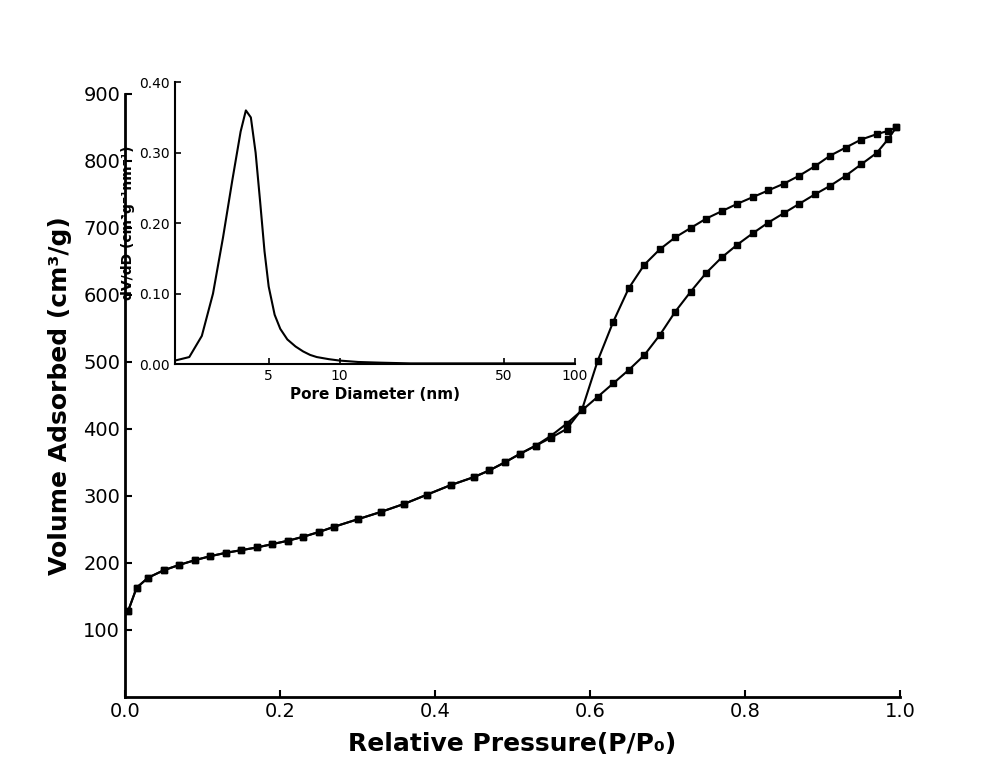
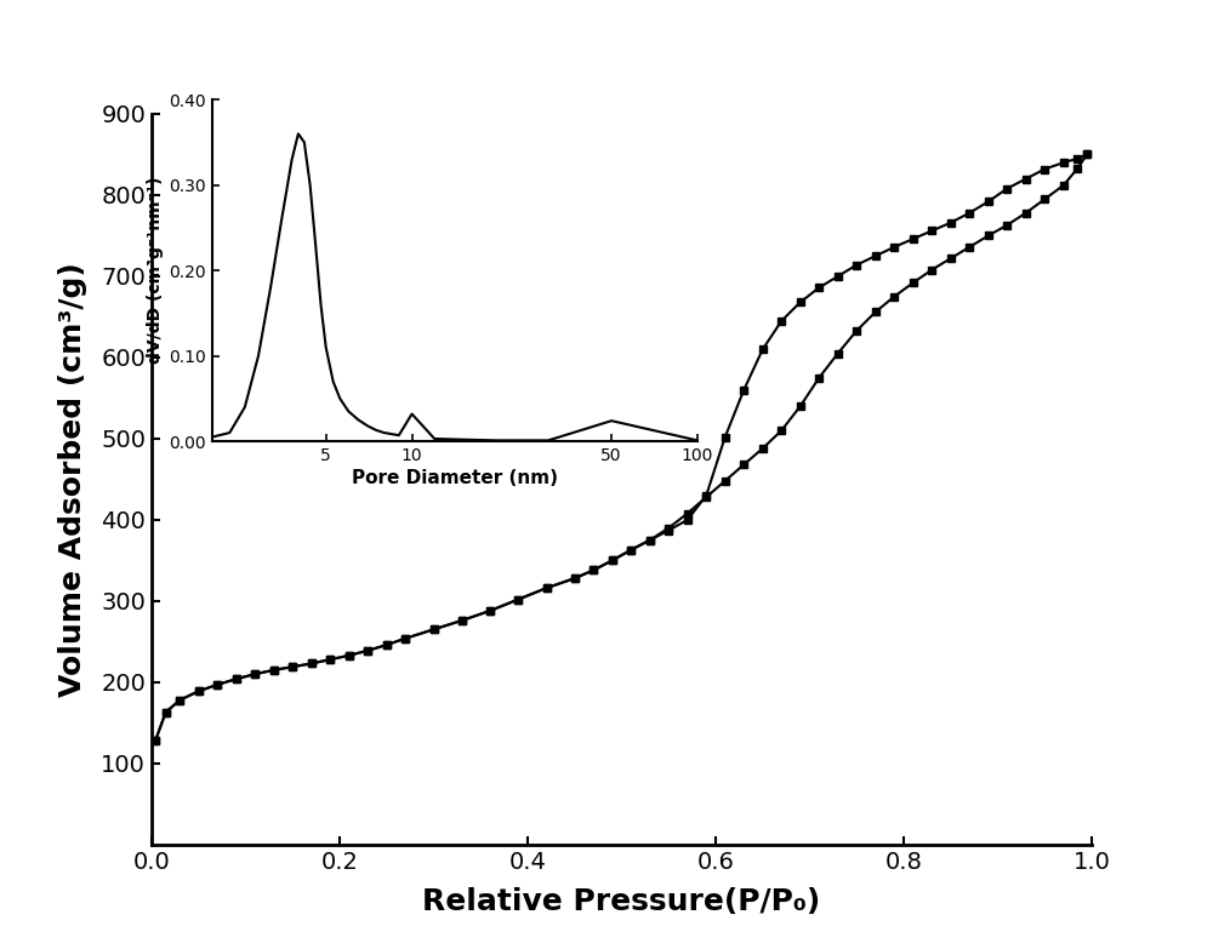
10: 0.005 -> 0.032
50: 0.001 -> 0.024
